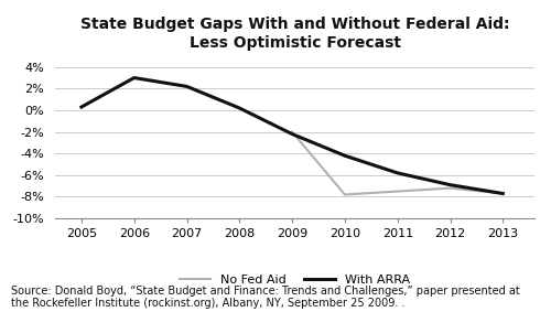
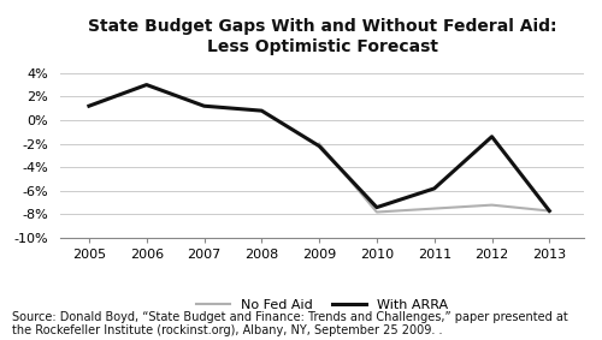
With ARRA/2005: 0.3% -> 1.2%
With ARRA/2007: 2.2% -> 1.2%
With ARRA/2008: 0.2% -> 0.8%
With ARRA/2010: -4.2% -> -7.4%
With ARRA/2012: -6.9% -> -1.4%
